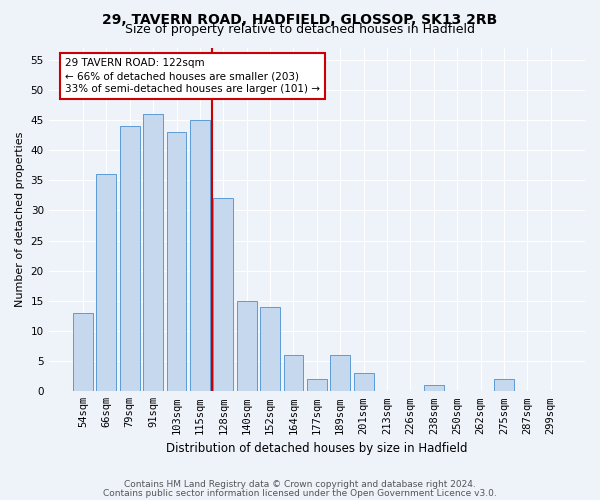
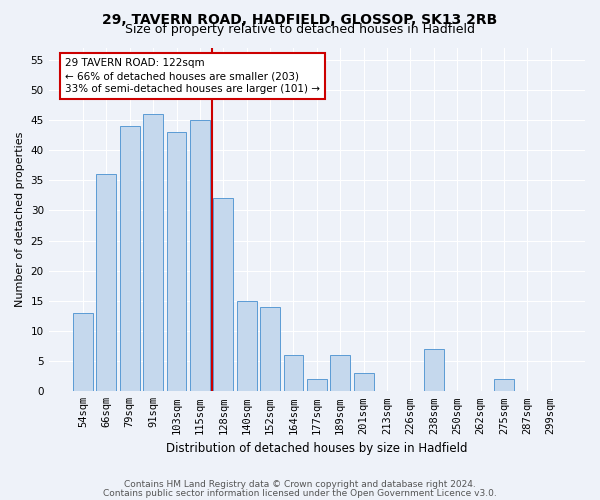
238sqm: 1 -> 7
